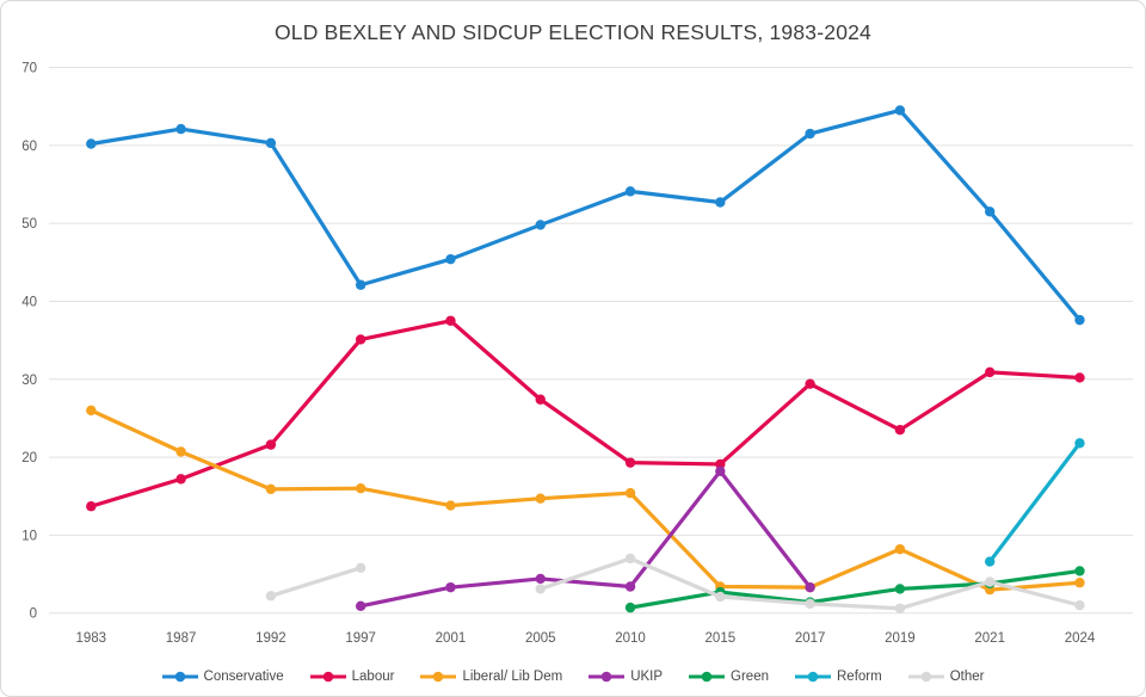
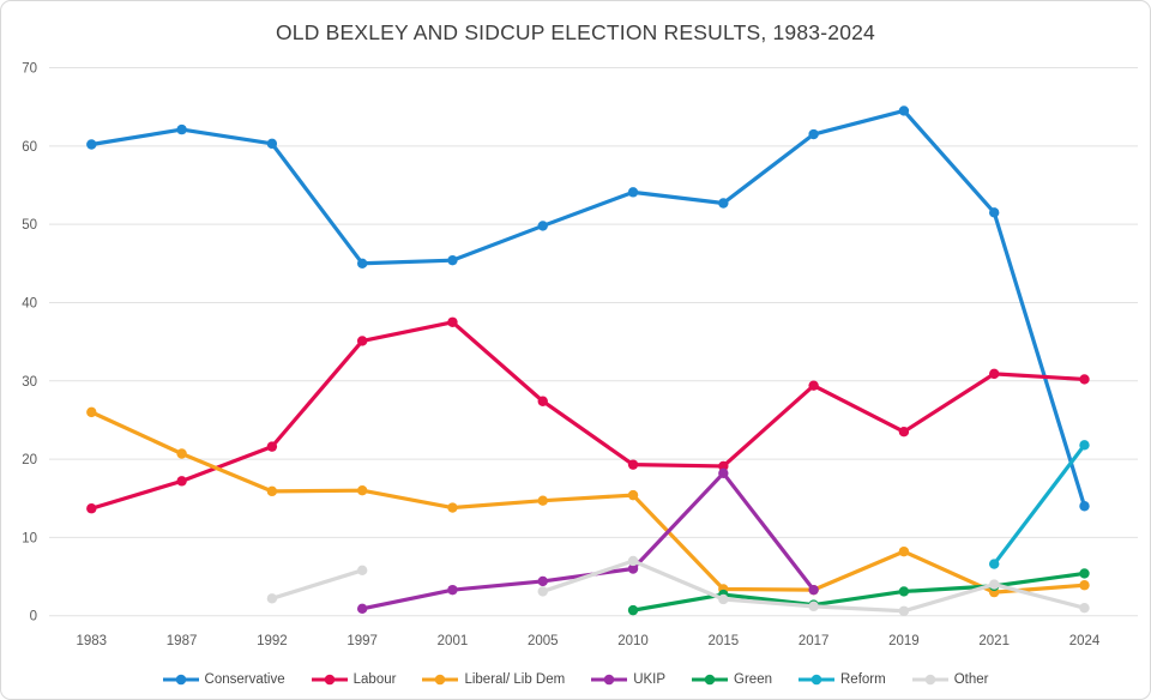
Conservative/1997: 42 -> 45
UKIP/2010: 3 -> 6
Conservative/2024: 38 -> 14
